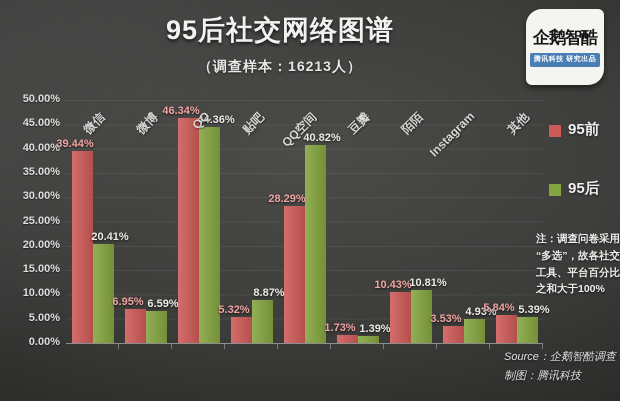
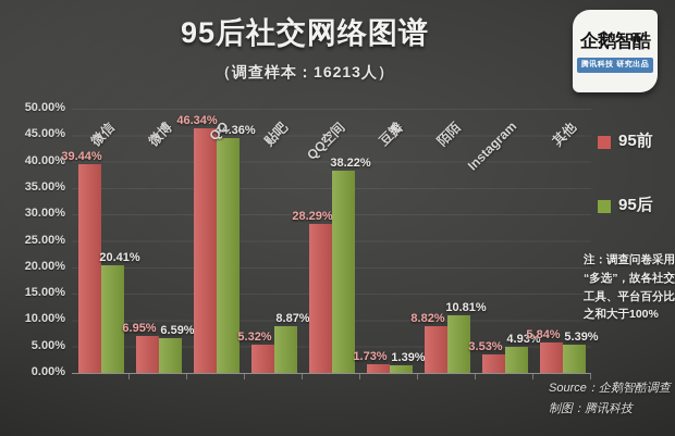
95后/QQ空间: 40.82% -> 38.22%
95前/陌陌: 10.43% -> 8.82%
